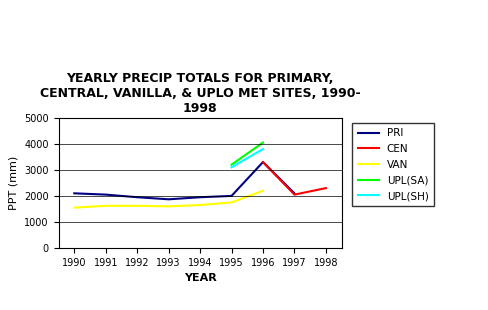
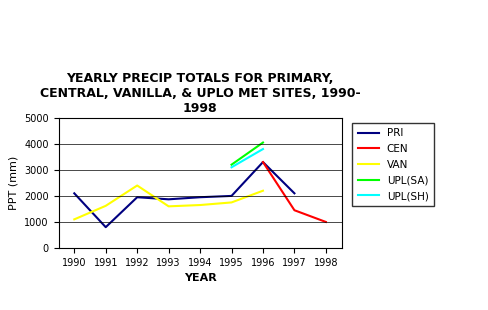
VAN/1990: 1550 -> 1100
PRI/1991: 2050 -> 800
VAN/1992: 1620 -> 2400
CEN/1997: 2050 -> 1450
CEN/1998: 2300 -> 1000
